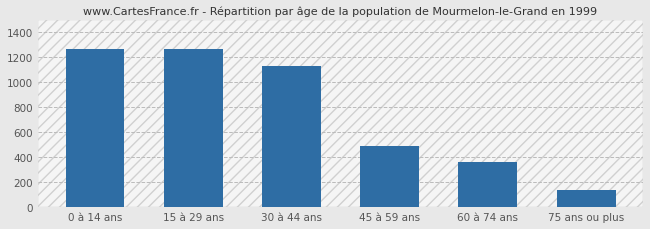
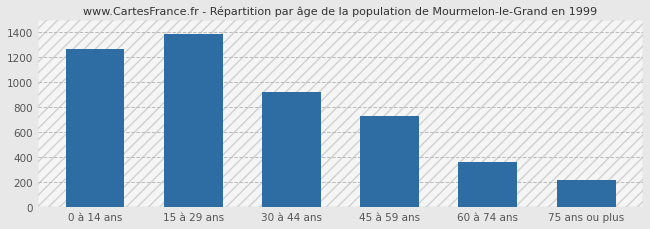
15 à 29 ans: 1270 -> 1390
30 à 44 ans: 1140 -> 920
45 à 59 ans: 490 -> 730
75 ans ou plus: 140 -> 220
